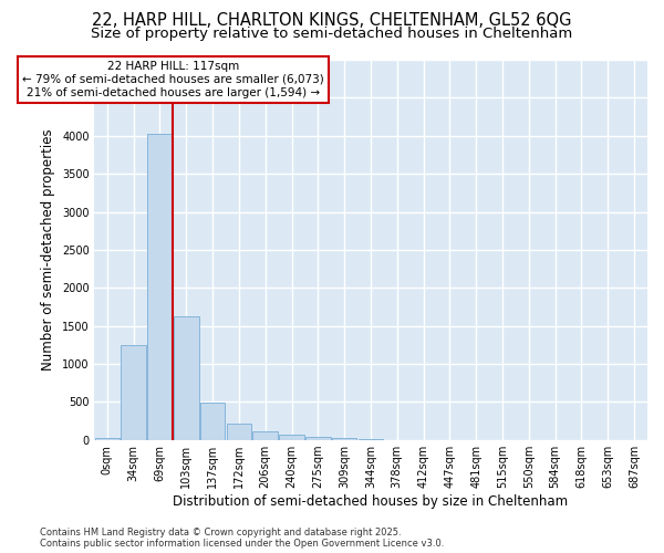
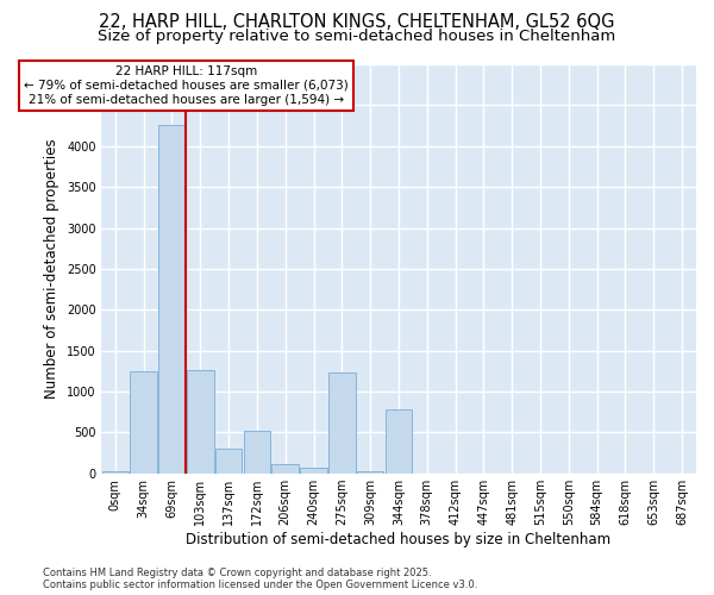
69sqm: 4020 -> 4260
103sqm: 1620 -> 1260
137sqm: 490 -> 300
172sqm: 220 -> 520
275sqm: 40 -> 1240
344sqm: 0 -> 780
